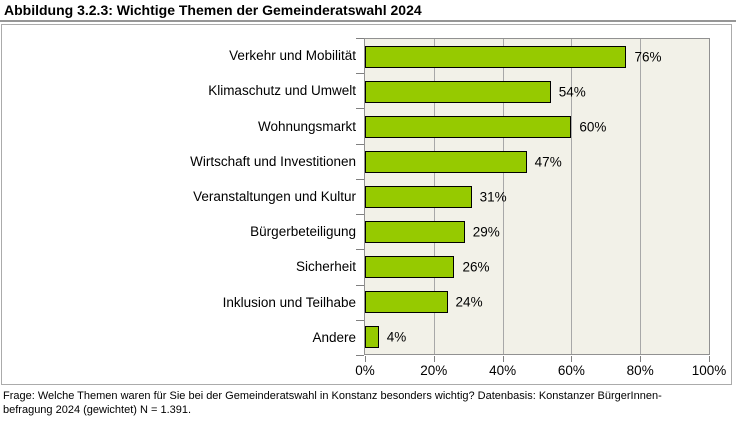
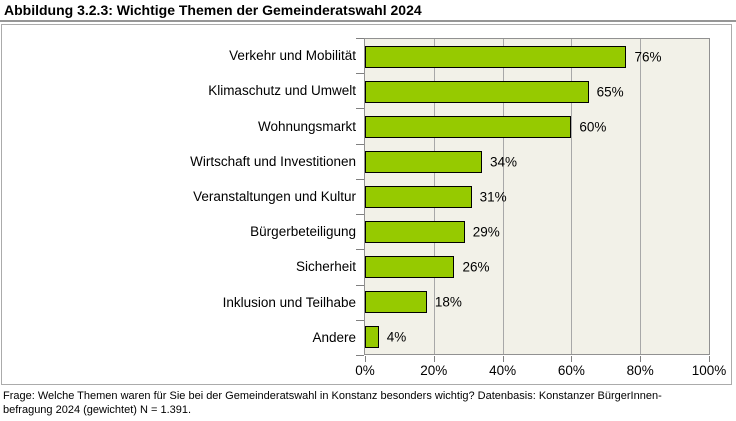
Klimaschutz und Umwelt: 54% -> 65%
Wirtschaft und Investitionen: 47% -> 34%
Inklusion und Teilhabe: 24% -> 18%
